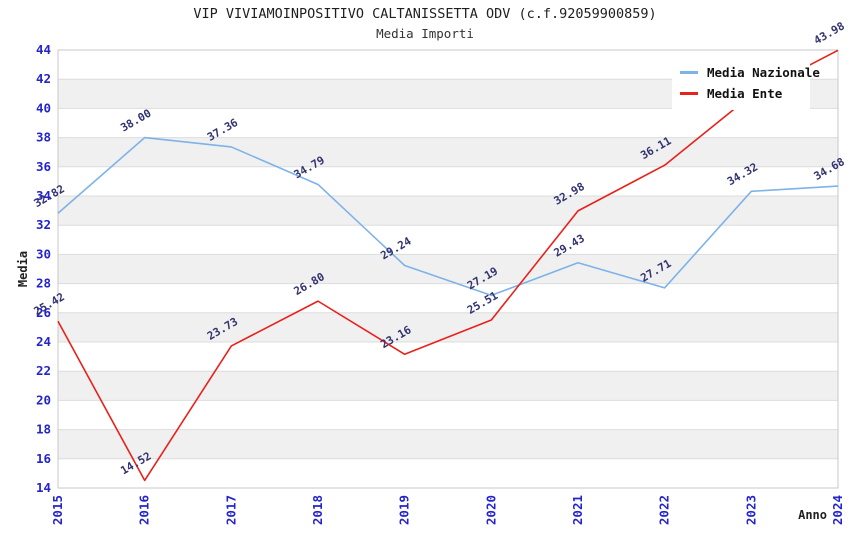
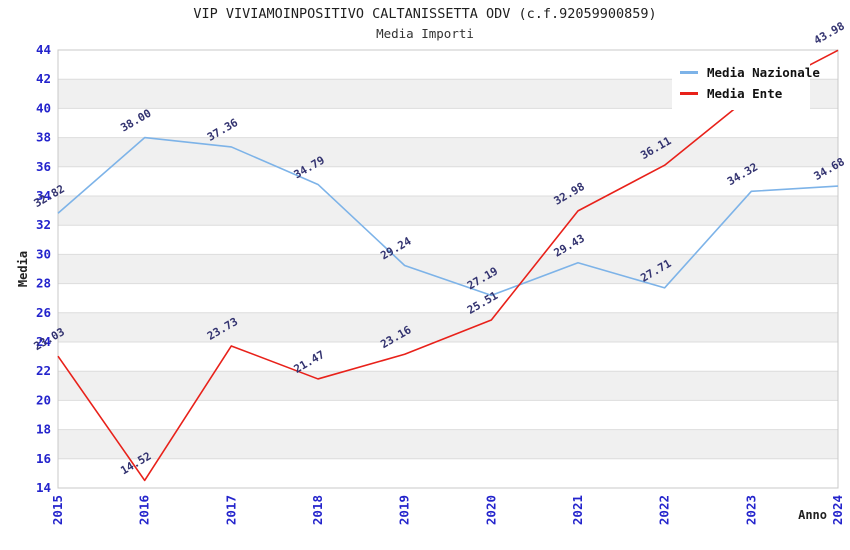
Media Ente/2015: 25.42 -> 23.03
Media Ente/2018: 26.80 -> 21.47
